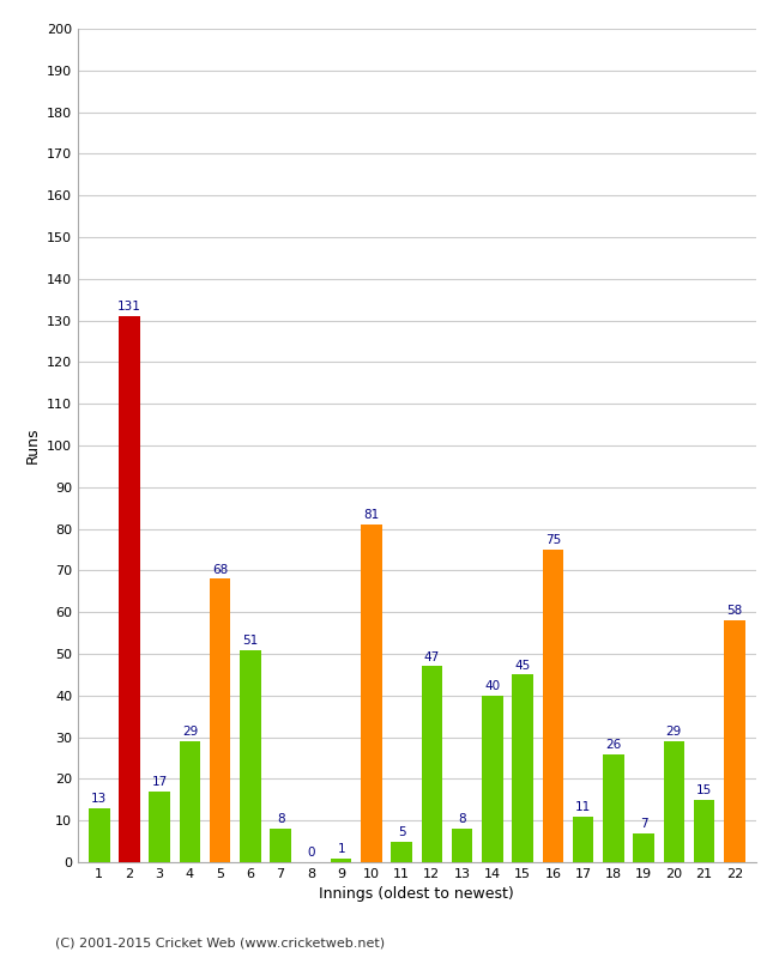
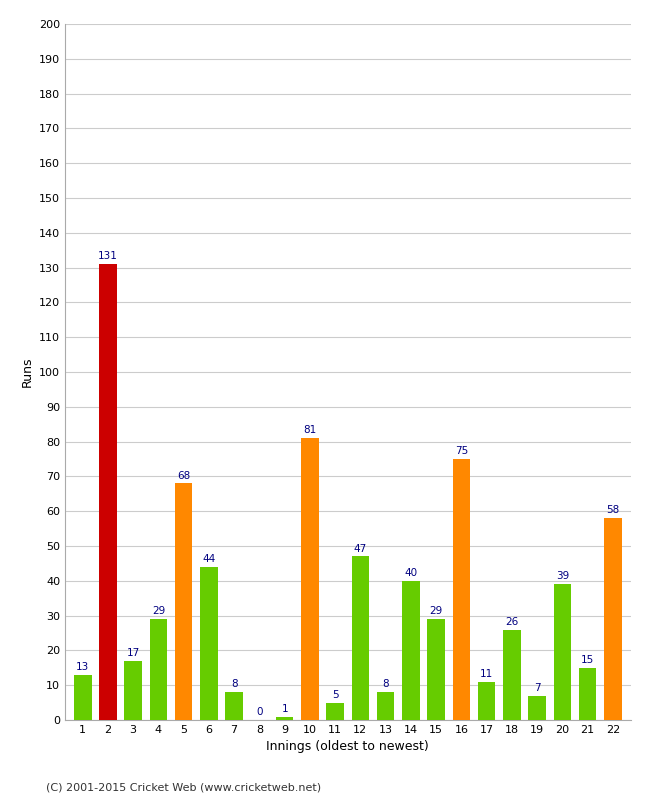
6: 51 -> 44
15: 45 -> 29
20: 29 -> 39
